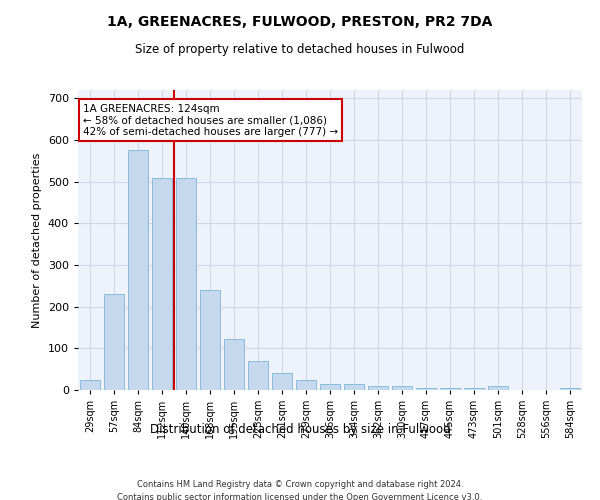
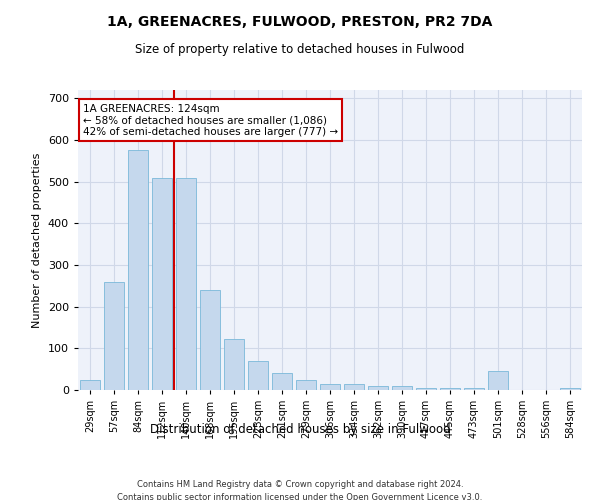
57sqm: 230 -> 260
501sqm: 10 -> 45
